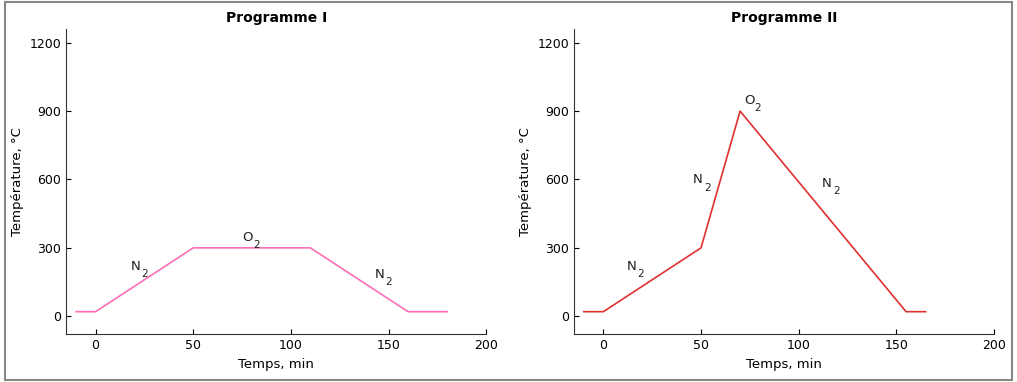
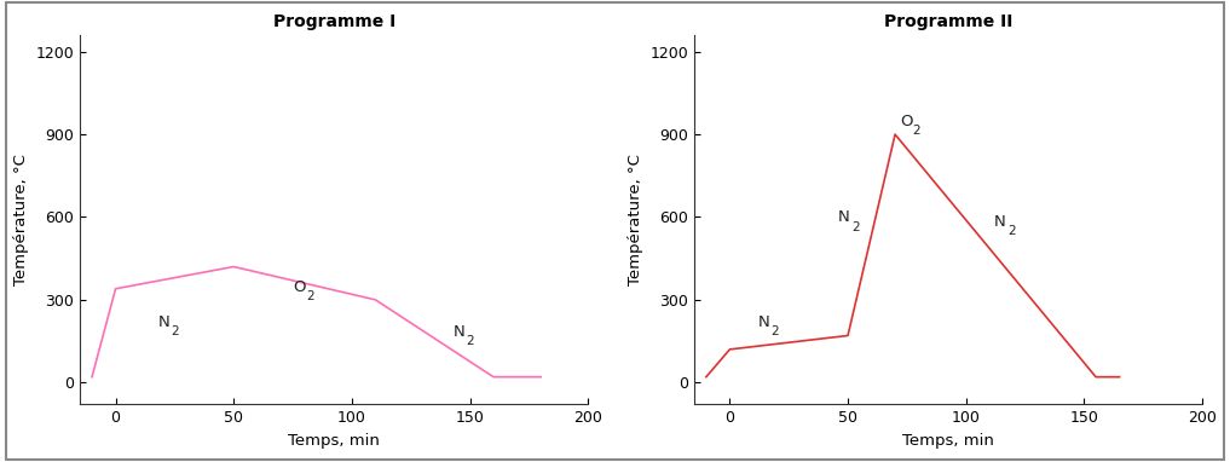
Programme I/0: 20 -> 340
Programme I/50: 300 -> 420
Programme II/0: 20 -> 120
Programme II/50: 300 -> 170
